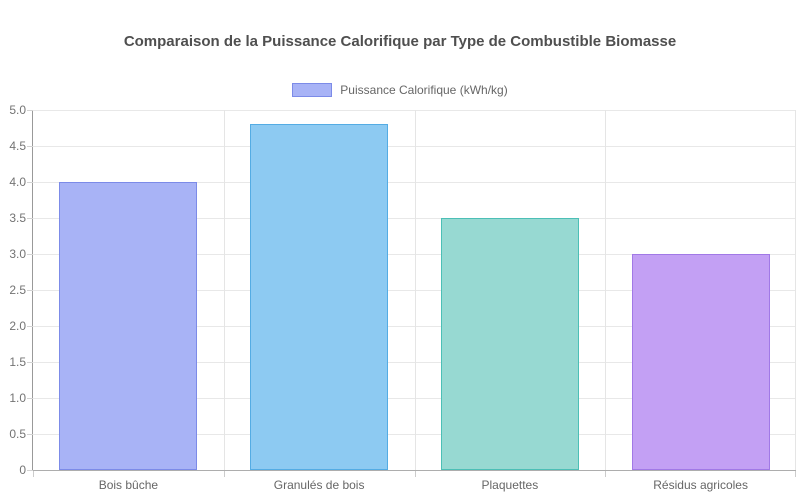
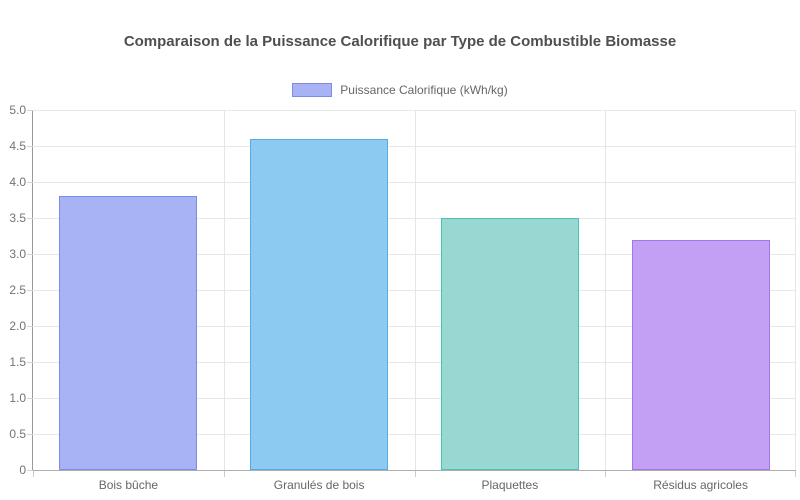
Bois bûche: 4.0 -> 3.8
Granulés de bois: 4.8 -> 4.6
Résidus agricoles: 3.0 -> 3.2
